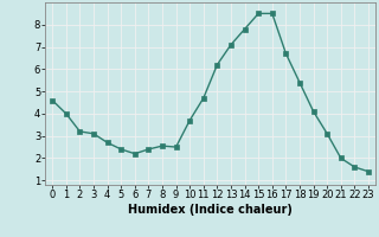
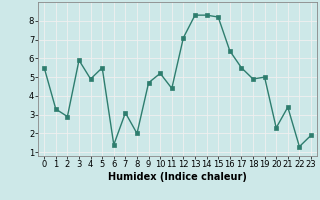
0: 4.6 -> 5.5
1: 4.0 -> 3.3
2: 3.2 -> 2.9
3: 3.1 -> 5.9
4: 2.7 -> 4.9
5: 2.4 -> 5.5
6: 2.2 -> 1.4
7: 2.4 -> 3.1
8: 2.5 -> 2.0
9: 2.5 -> 4.7
10: 3.7 -> 5.2
11: 4.7 -> 4.4
12: 6.2 -> 7.1
13: 7.1 -> 8.3
14: 7.8 -> 8.3
15: 8.5 -> 8.2
16: 8.5 -> 6.4
17: 6.7 -> 5.5
18: 5.4 -> 4.9
19: 4.1 -> 5.0
20: 3.1 -> 2.3
21: 2.0 -> 3.4
22: 1.6 -> 1.3
23: 1.4 -> 1.9
